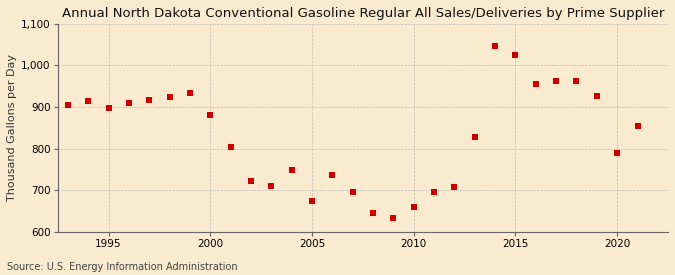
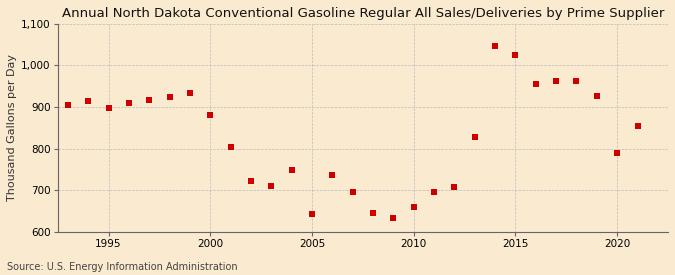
2005: 675 -> 642
